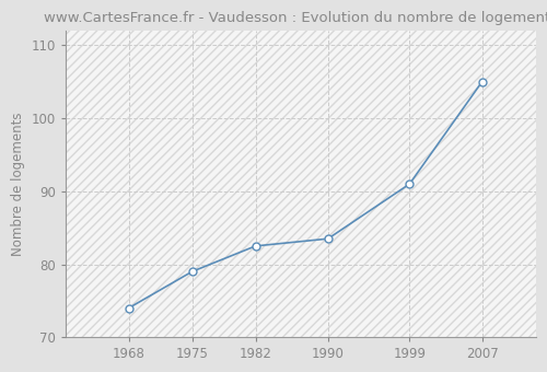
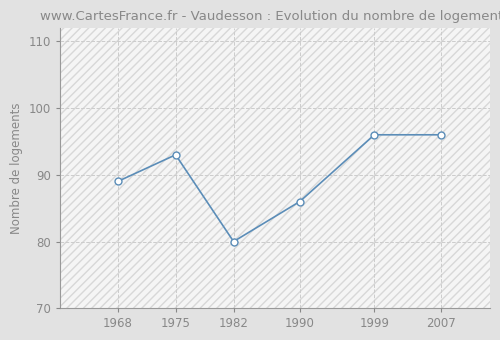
1968: 74.0 -> 89.0
1975: 79.0 -> 93.0
1982: 82.5 -> 80.0
1990: 83.5 -> 86.0
1999: 91.0 -> 96.0
2007: 105.0 -> 96.0
